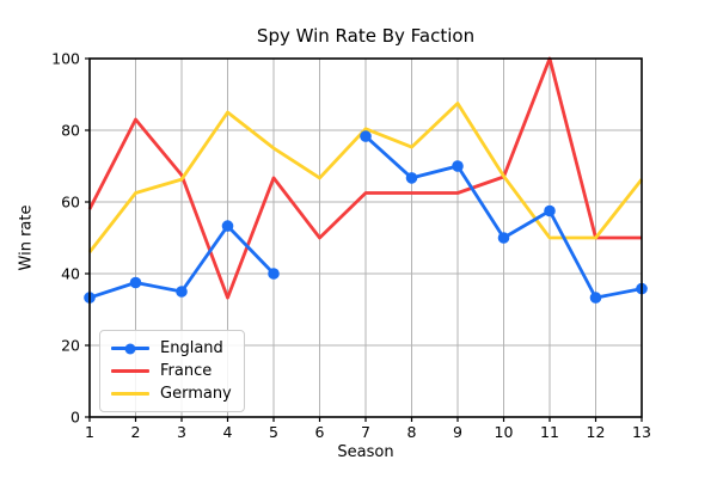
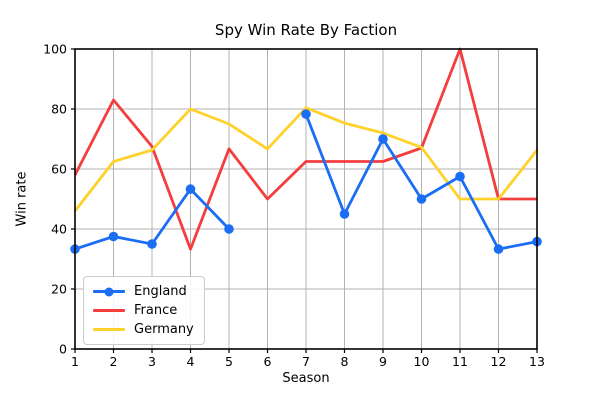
Germany/4: 85 -> 80
England/8: 67 -> 45
Germany/9: 88 -> 72
